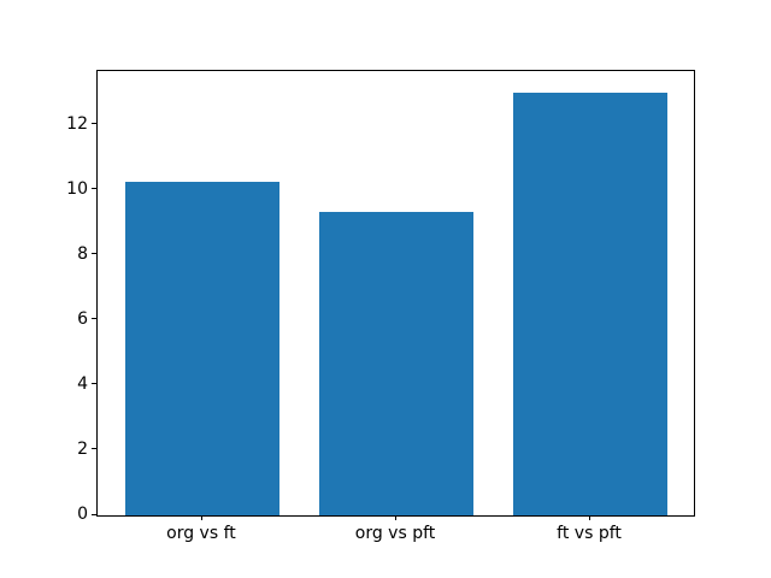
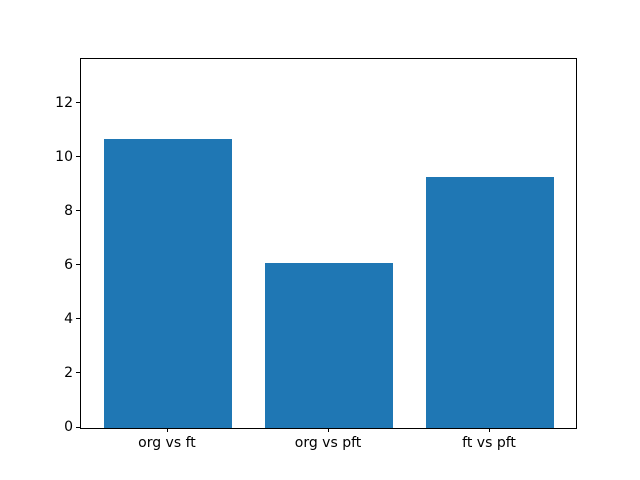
org vs ft: 10.2 -> 10.7
org vs pft: 9.3 -> 6.1
ft vs pft: 13.0 -> 9.3
